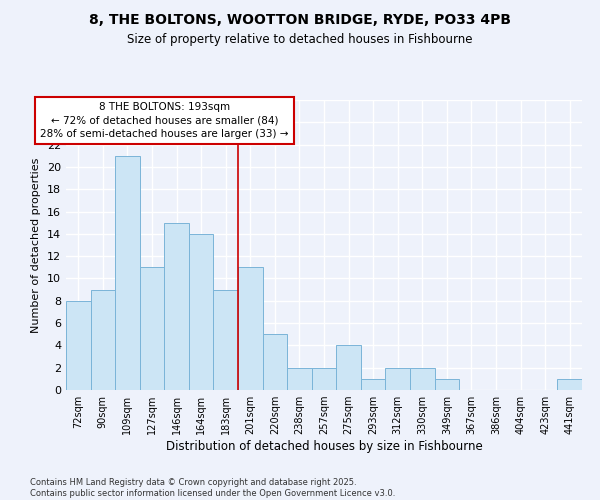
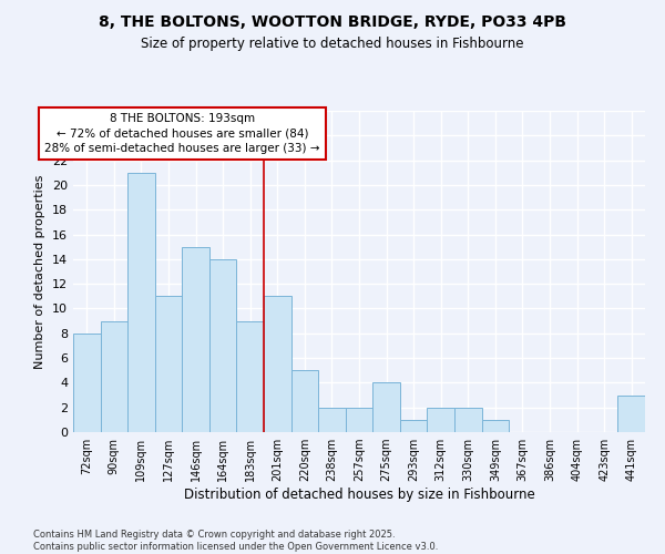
441sqm: 1 -> 3
